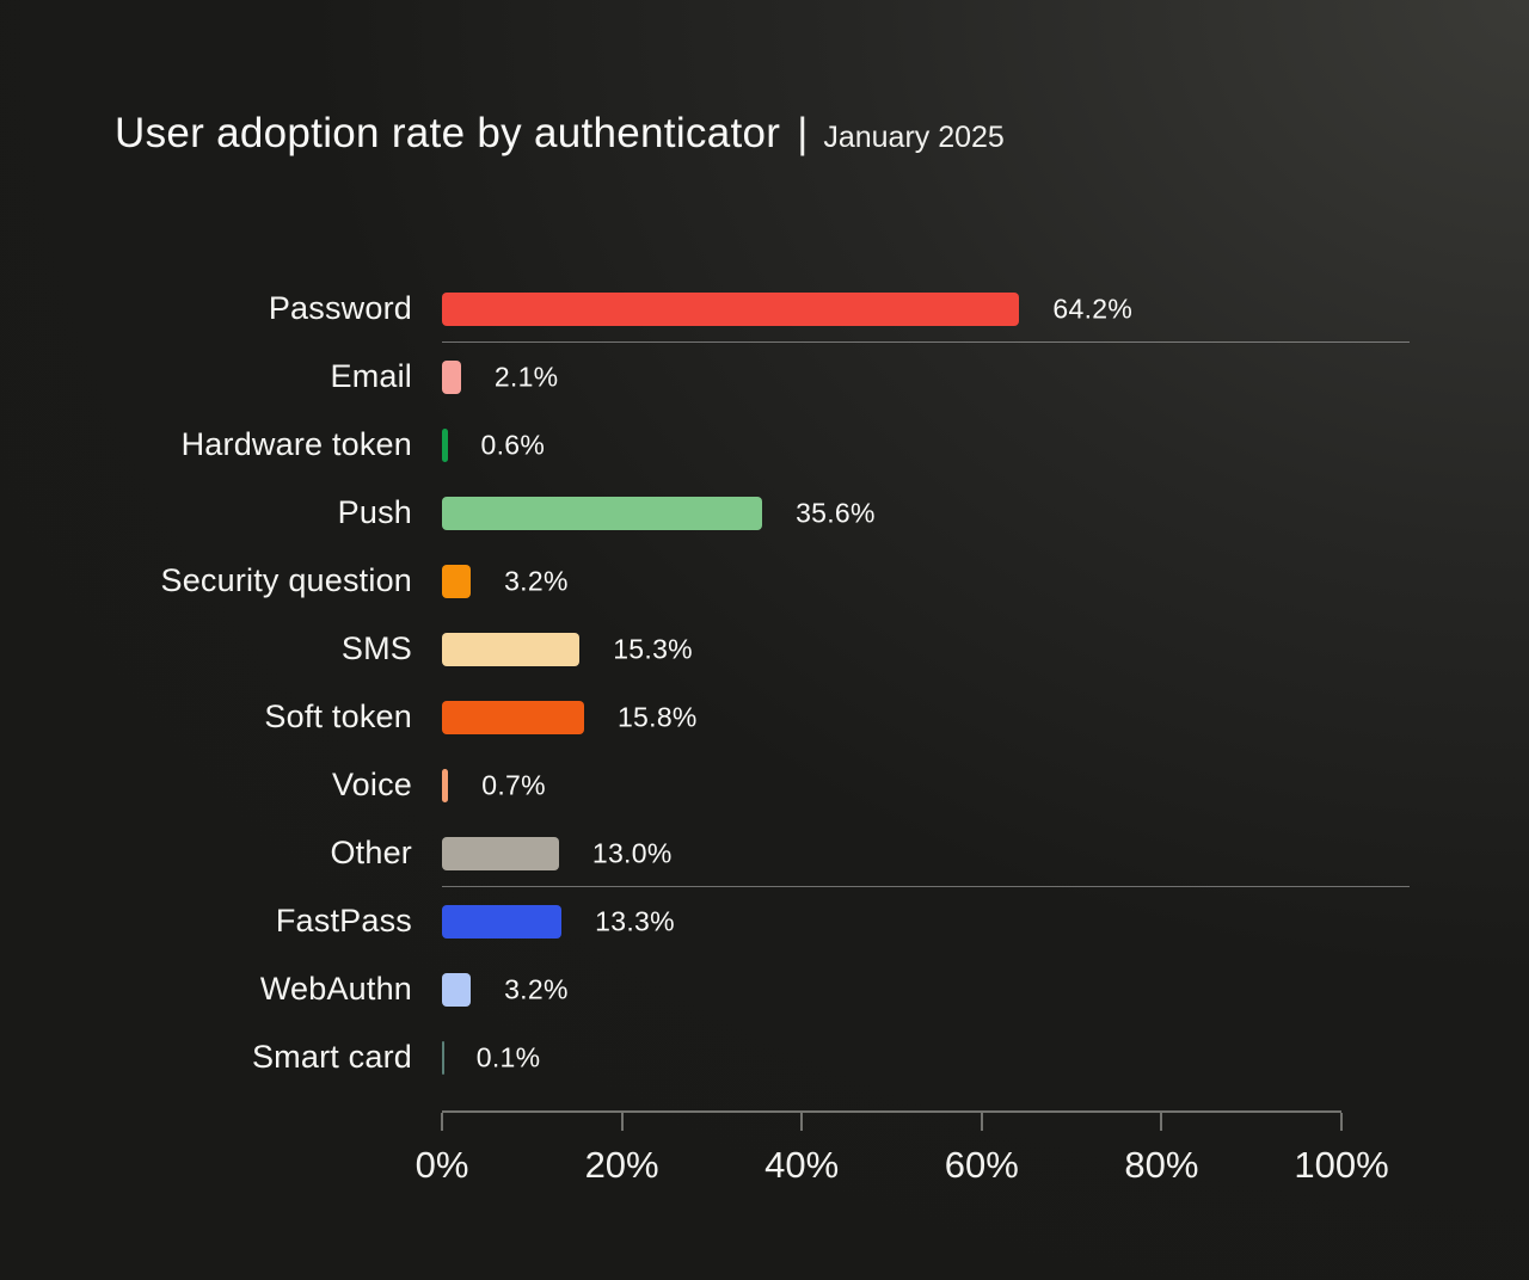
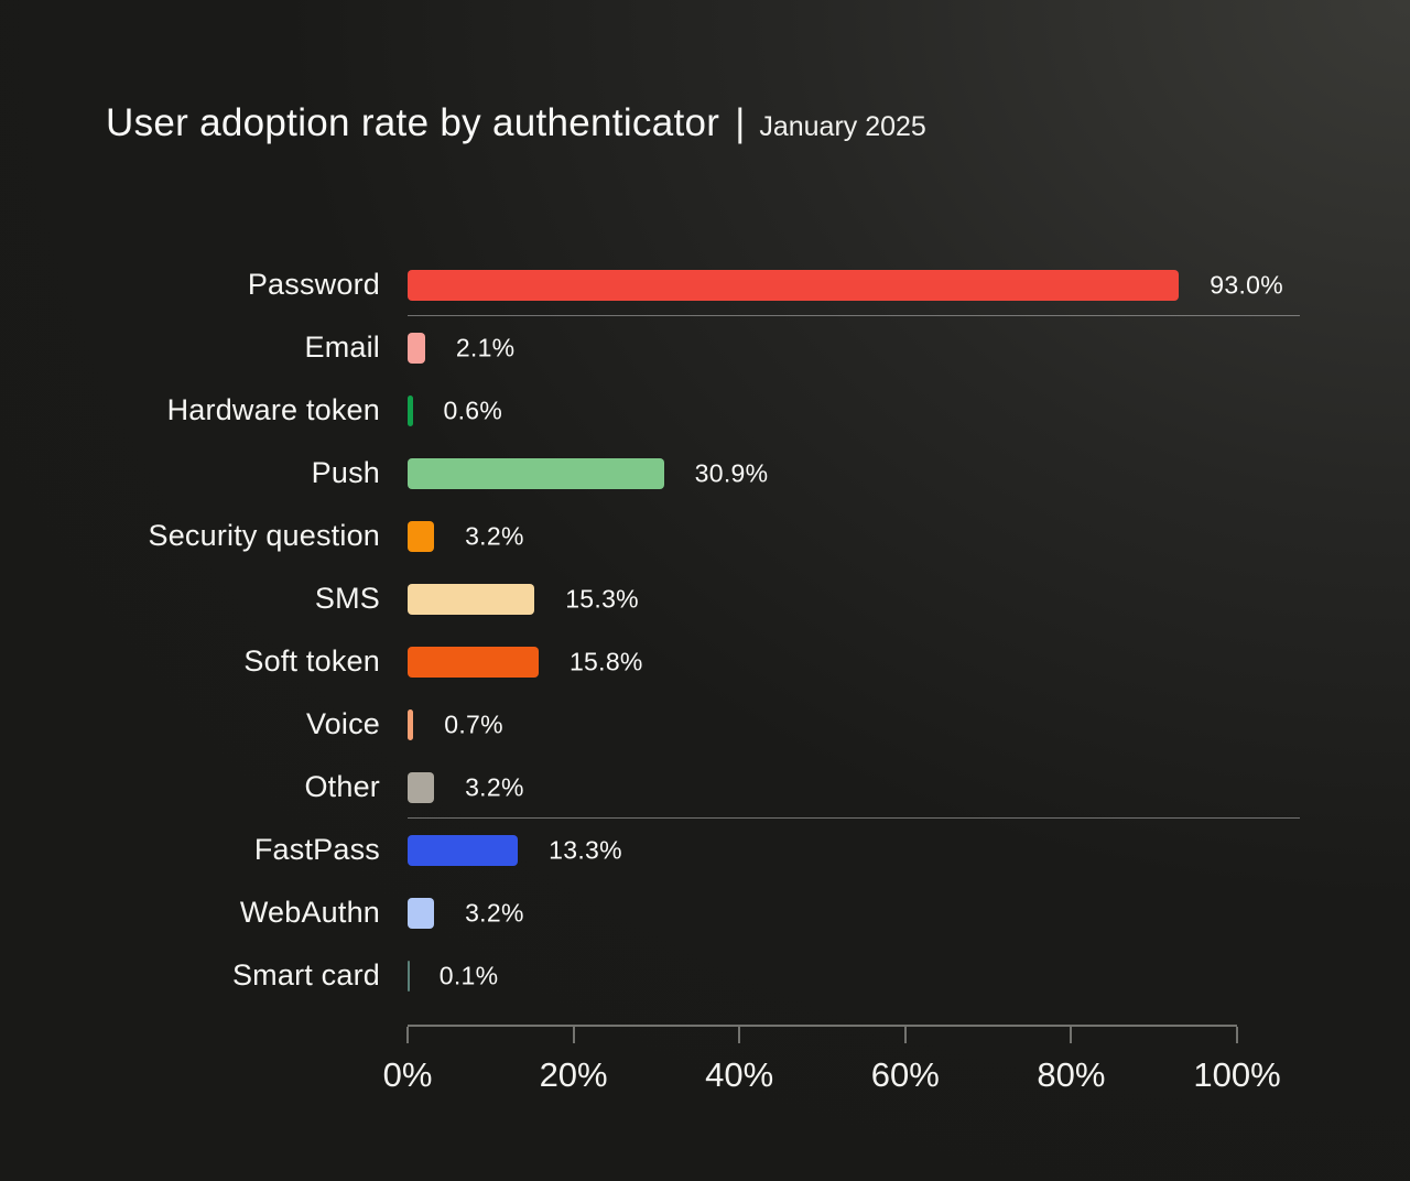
Password: 64.2% -> 93.0%
Push: 35.6% -> 30.9%
Other: 13.0% -> 3.2%
